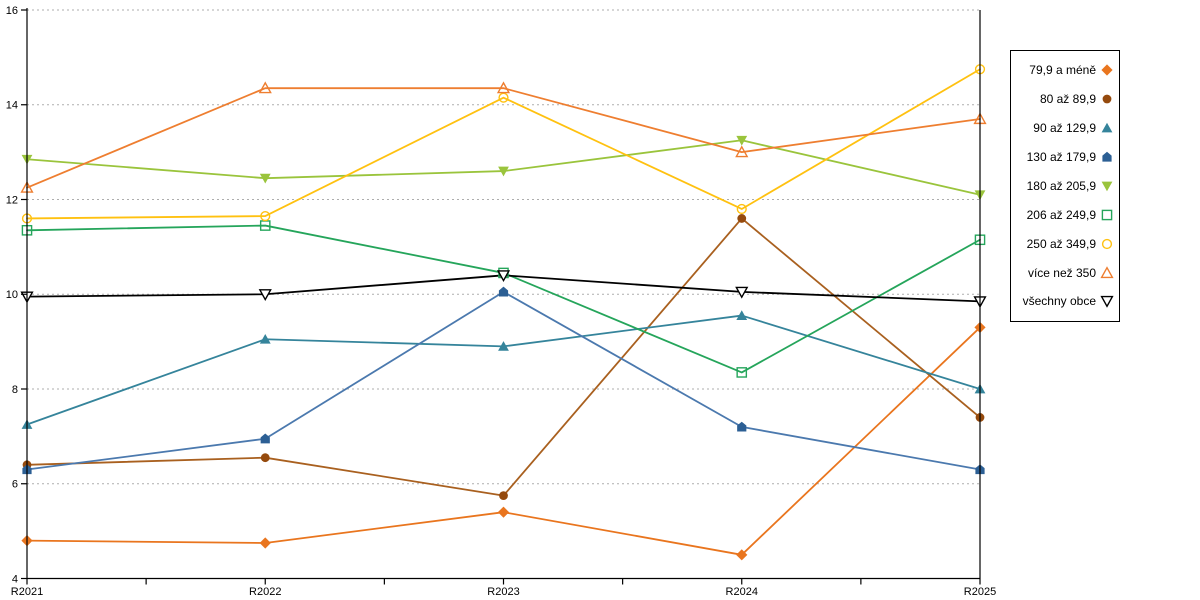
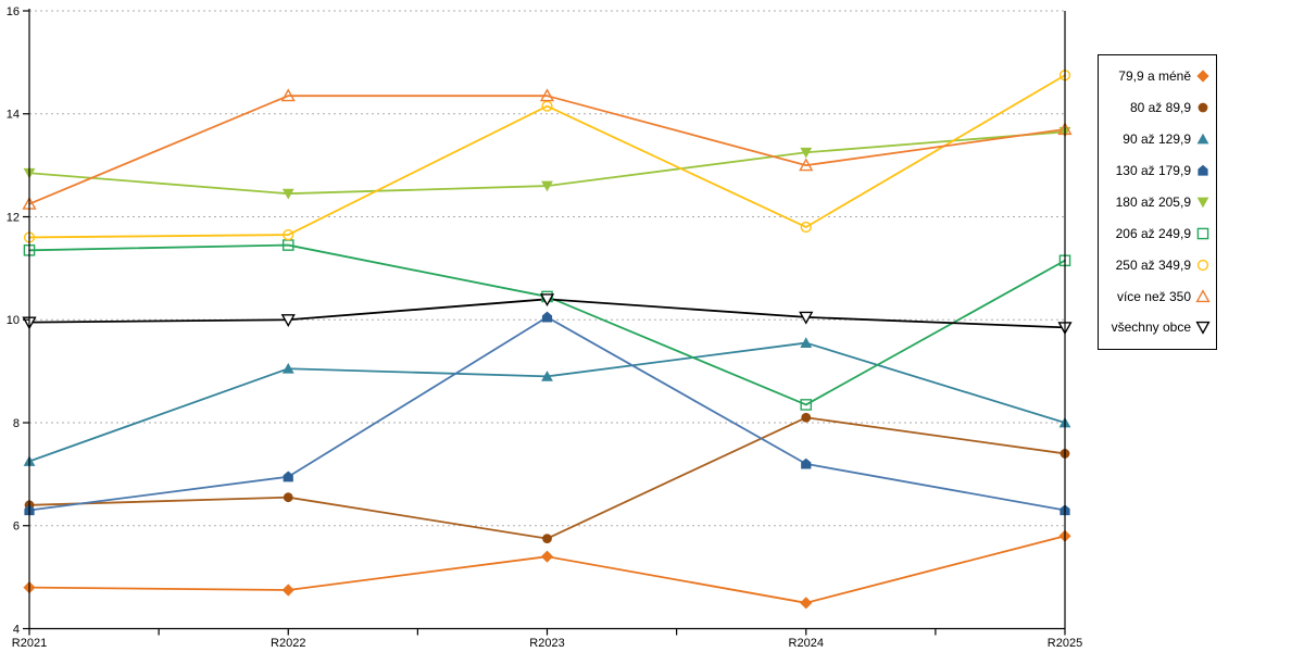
80 až 89,9/R2024: 11.6 -> 8.1
79,9 a méně/R2025: 9.3 -> 5.8
180 až 205,9/R2025: 12.1 -> 13.7
